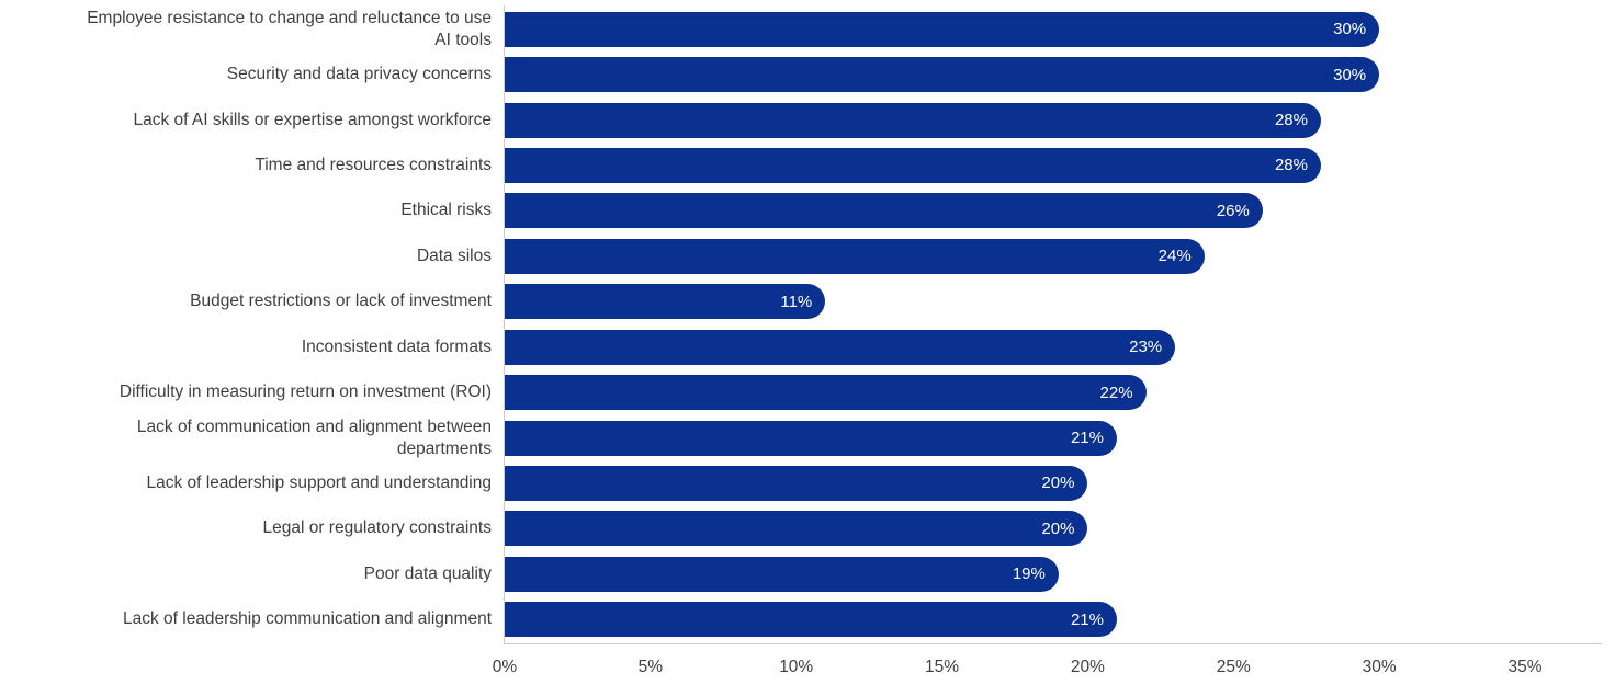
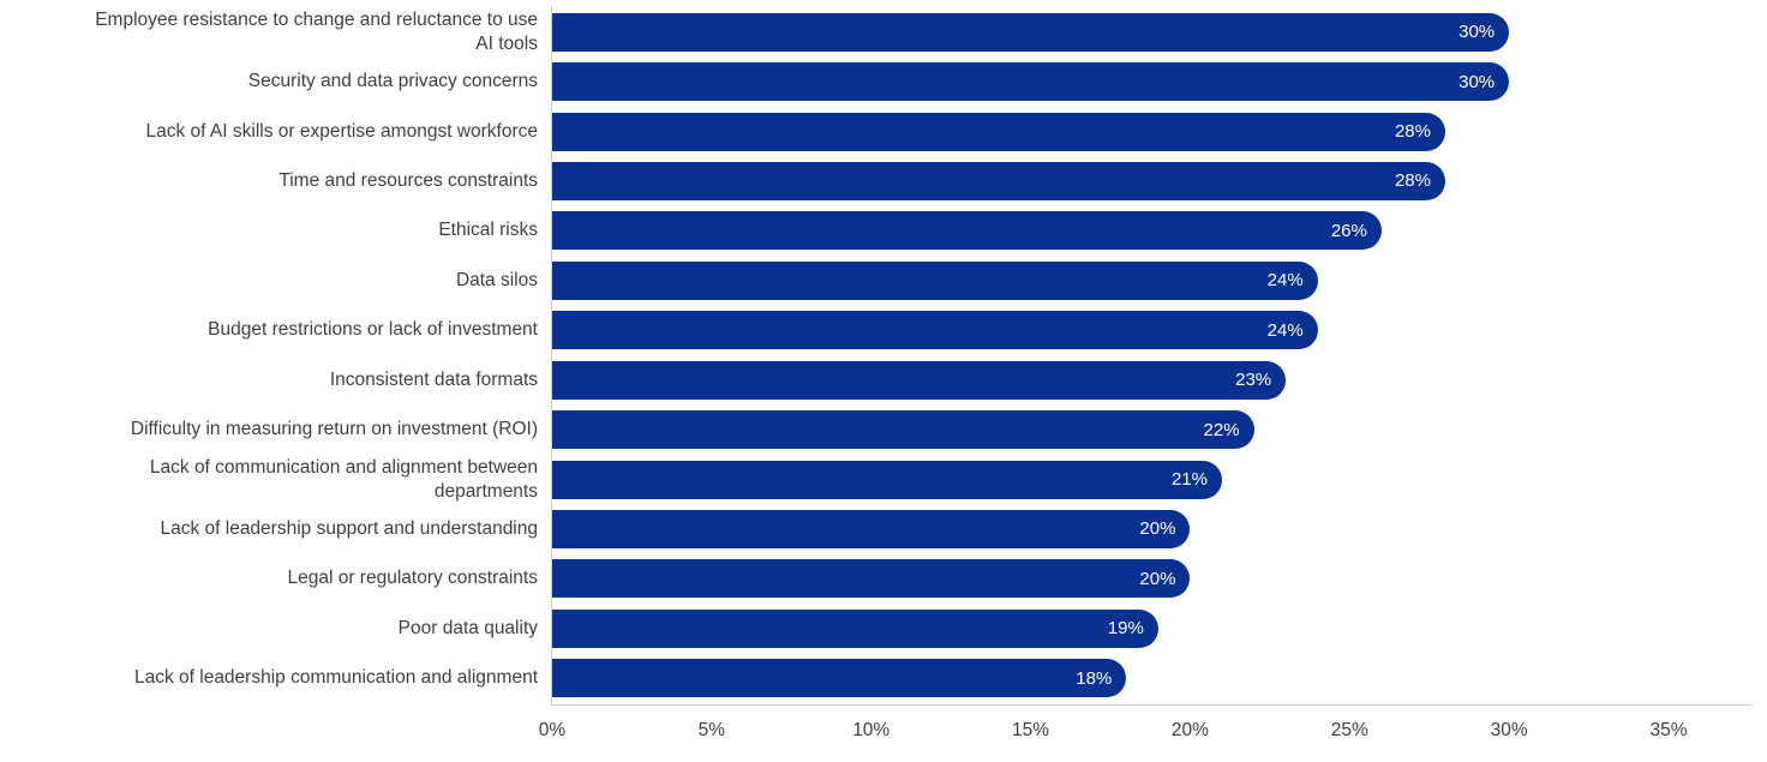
Budget restrictions or lack of investment: 11% -> 24%
Lack of leadership communication and alignment: 21% -> 18%
